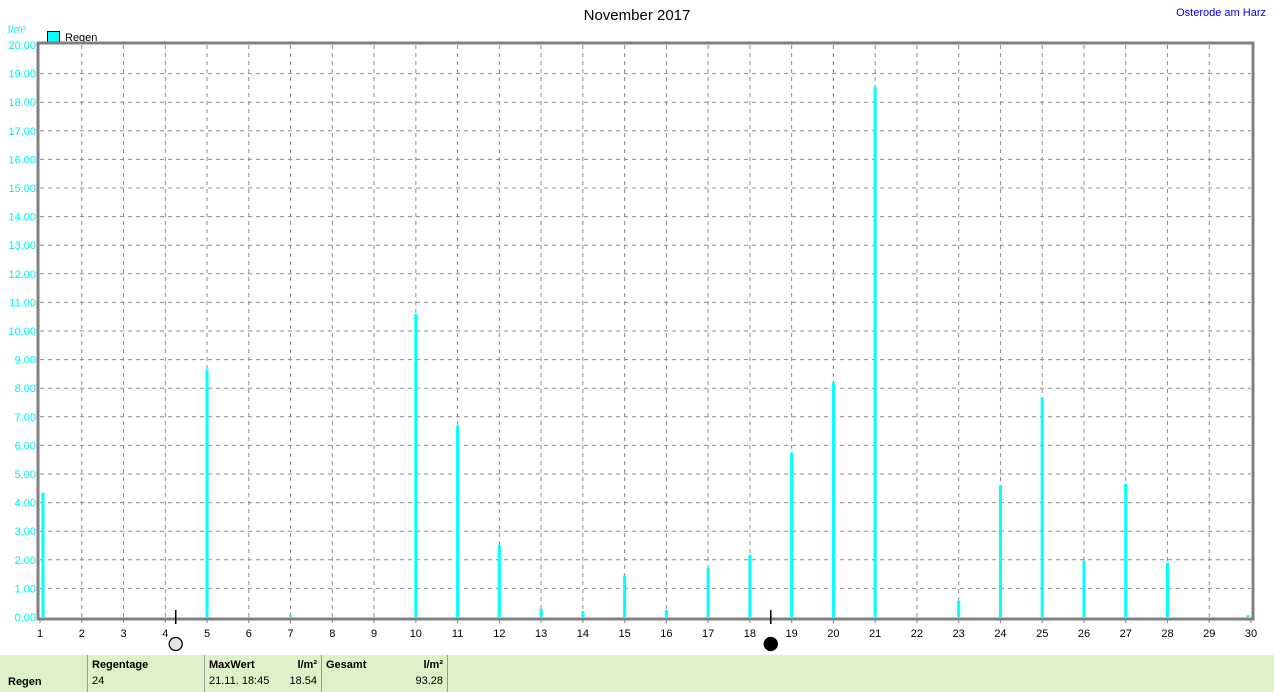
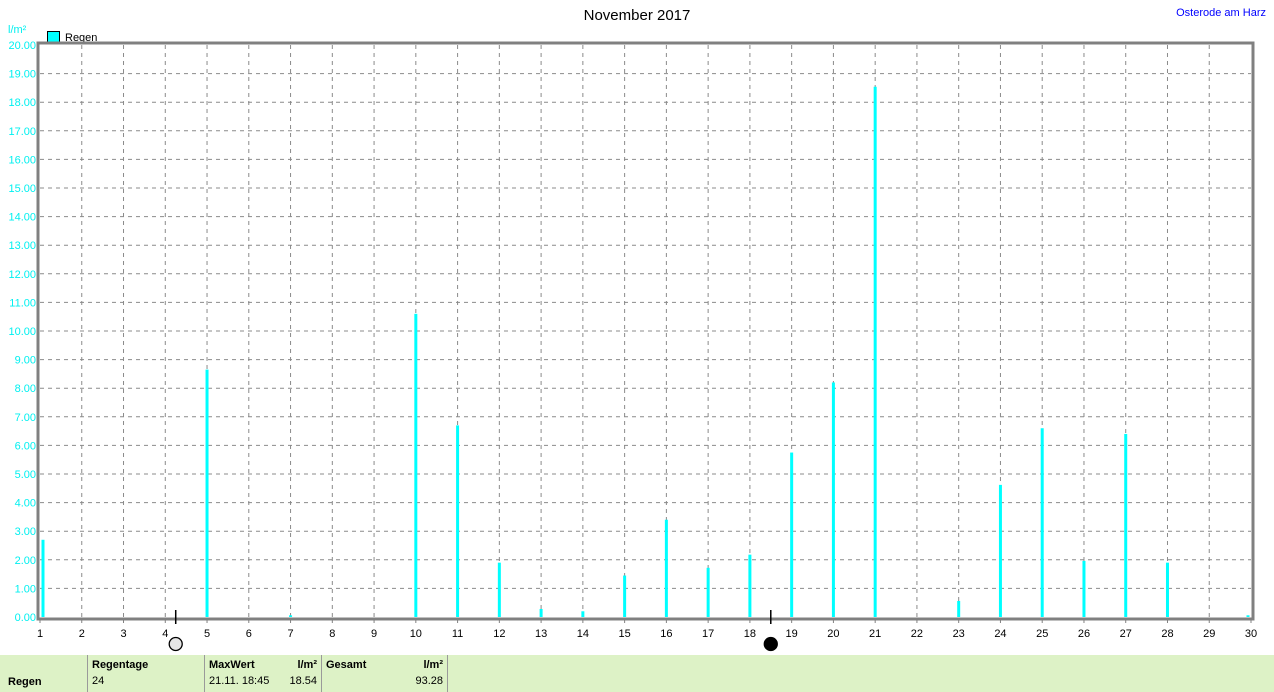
1: 4.3 -> 2.7
12: 2.5 -> 1.9
16: 0.2 -> 3.4
25: 7.7 -> 6.6
27: 4.7 -> 6.4
